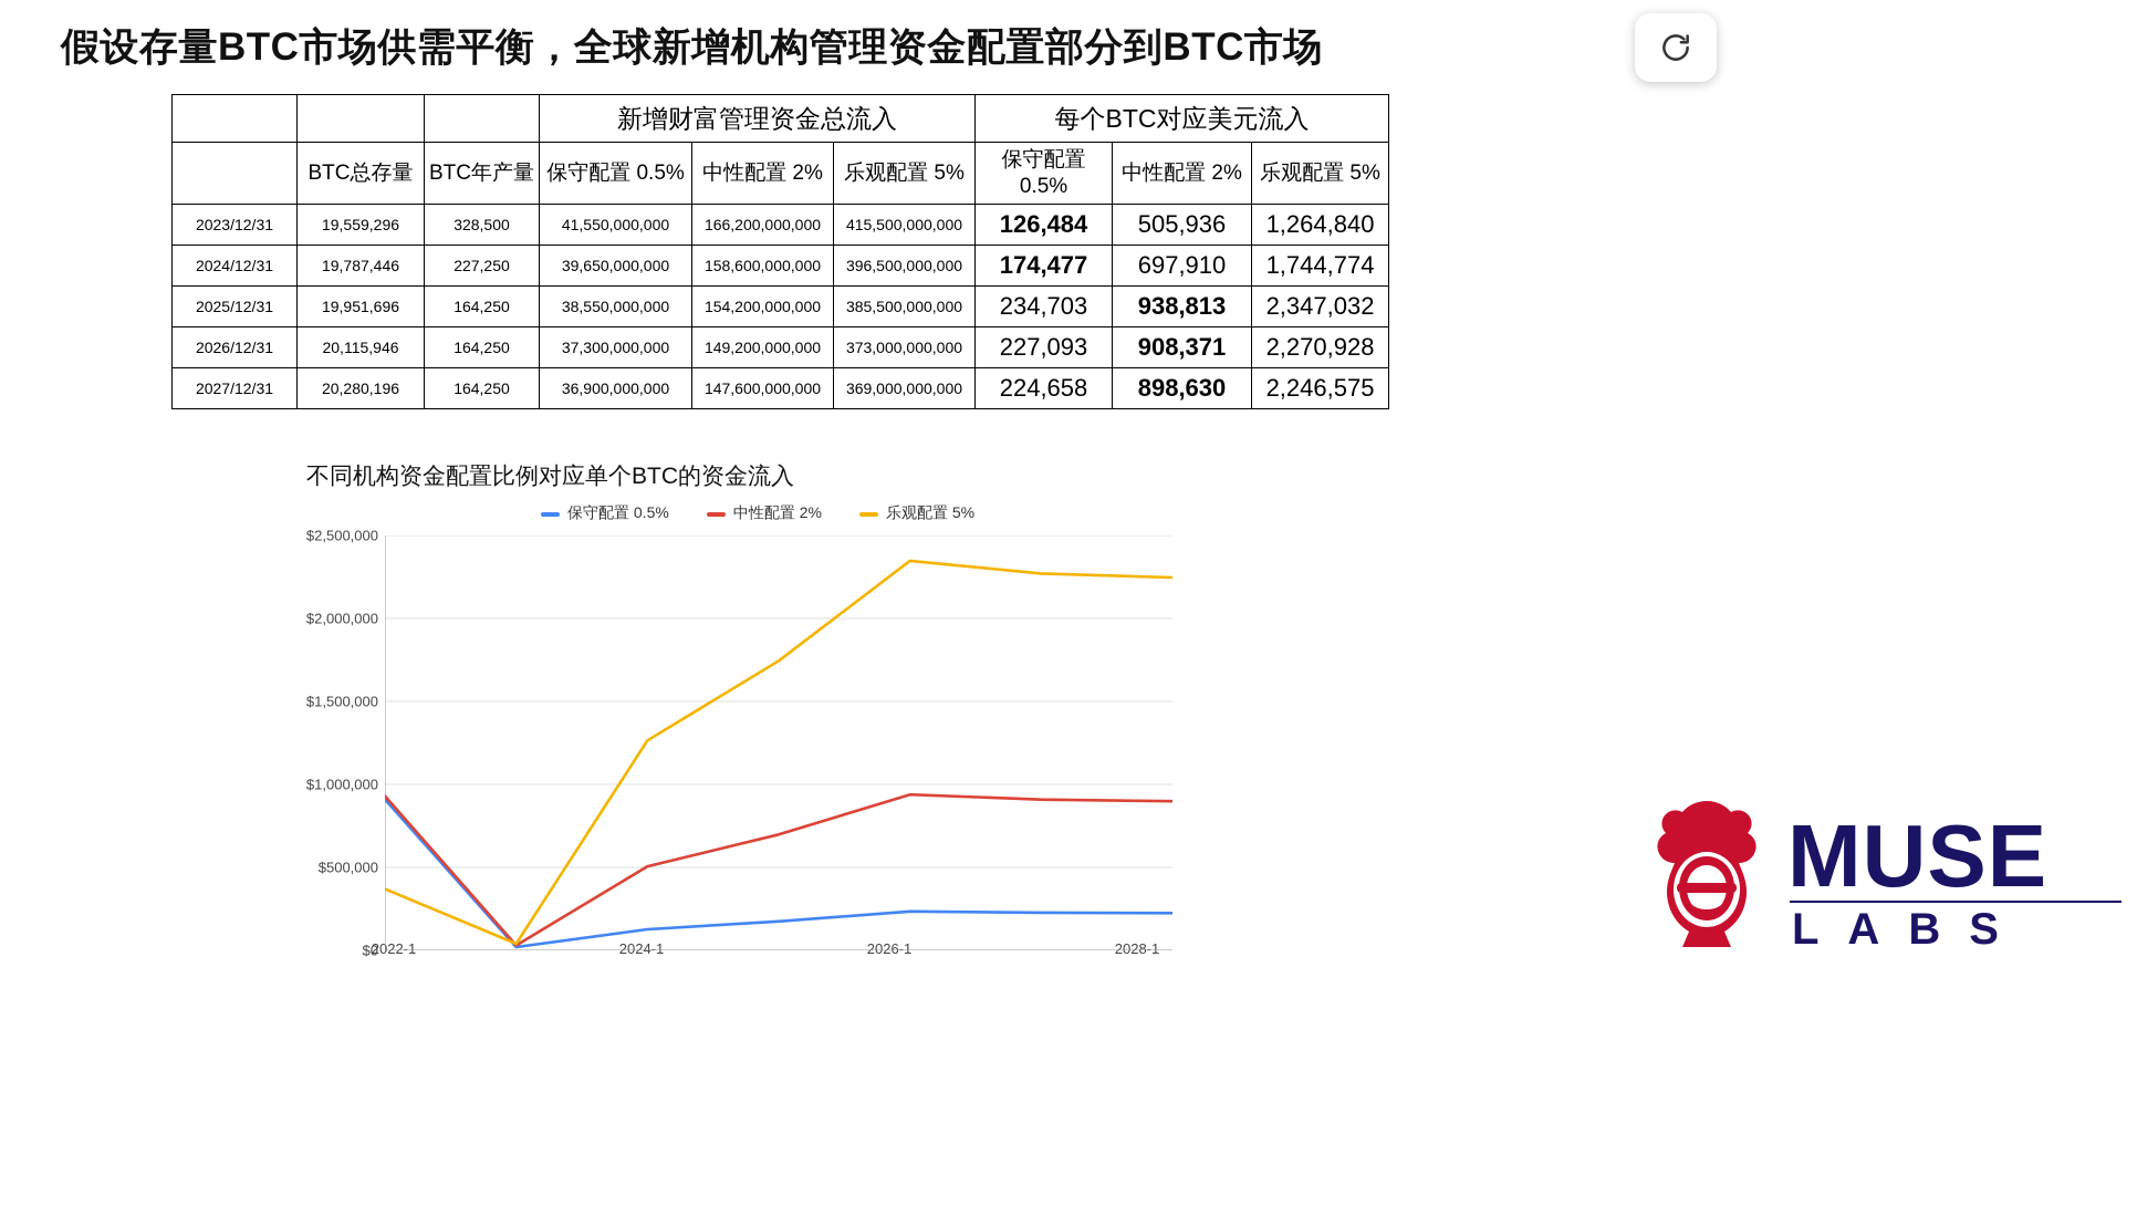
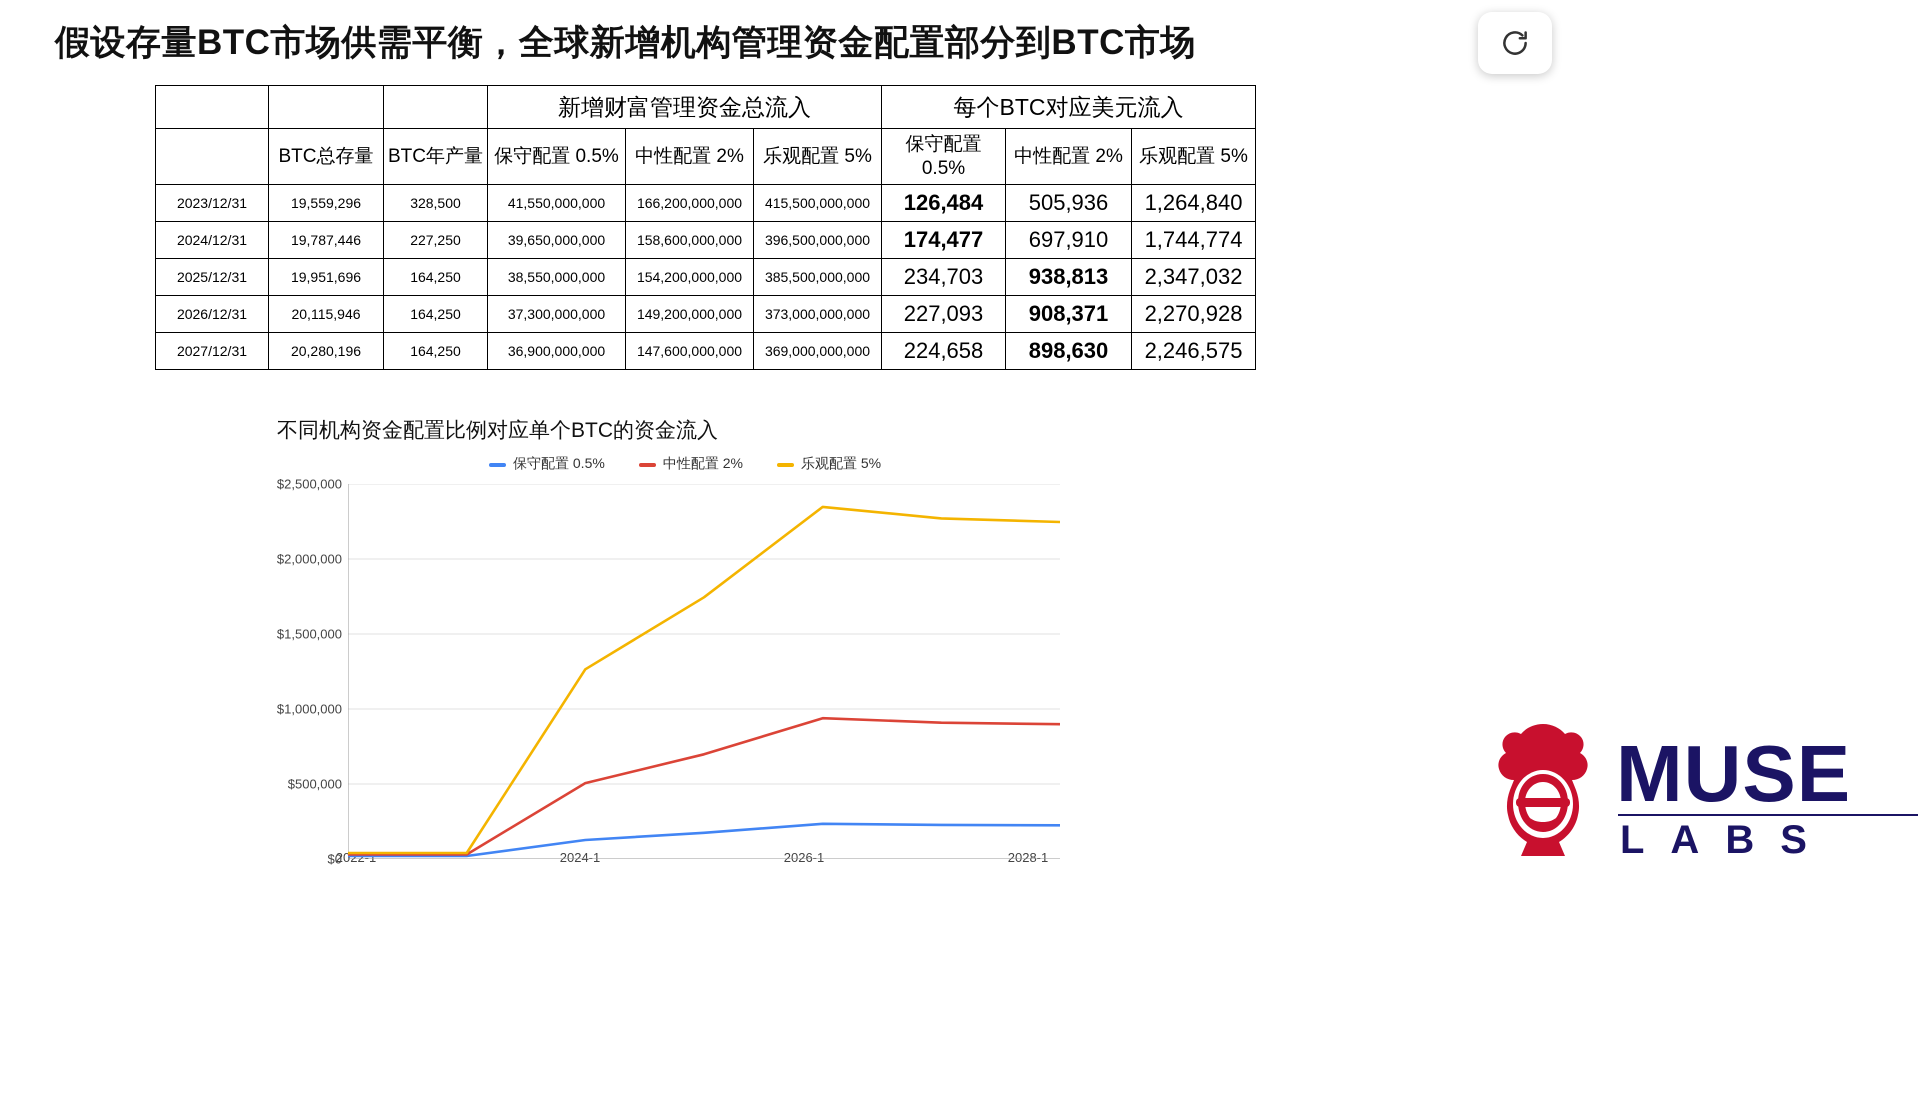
保守配置 0.5%/2022-1: $910000 -> $20000
中性配置 2%/2022-1: $930000 -> $30000
乐观配置 5%/2022-1: $370000 -> $40000
